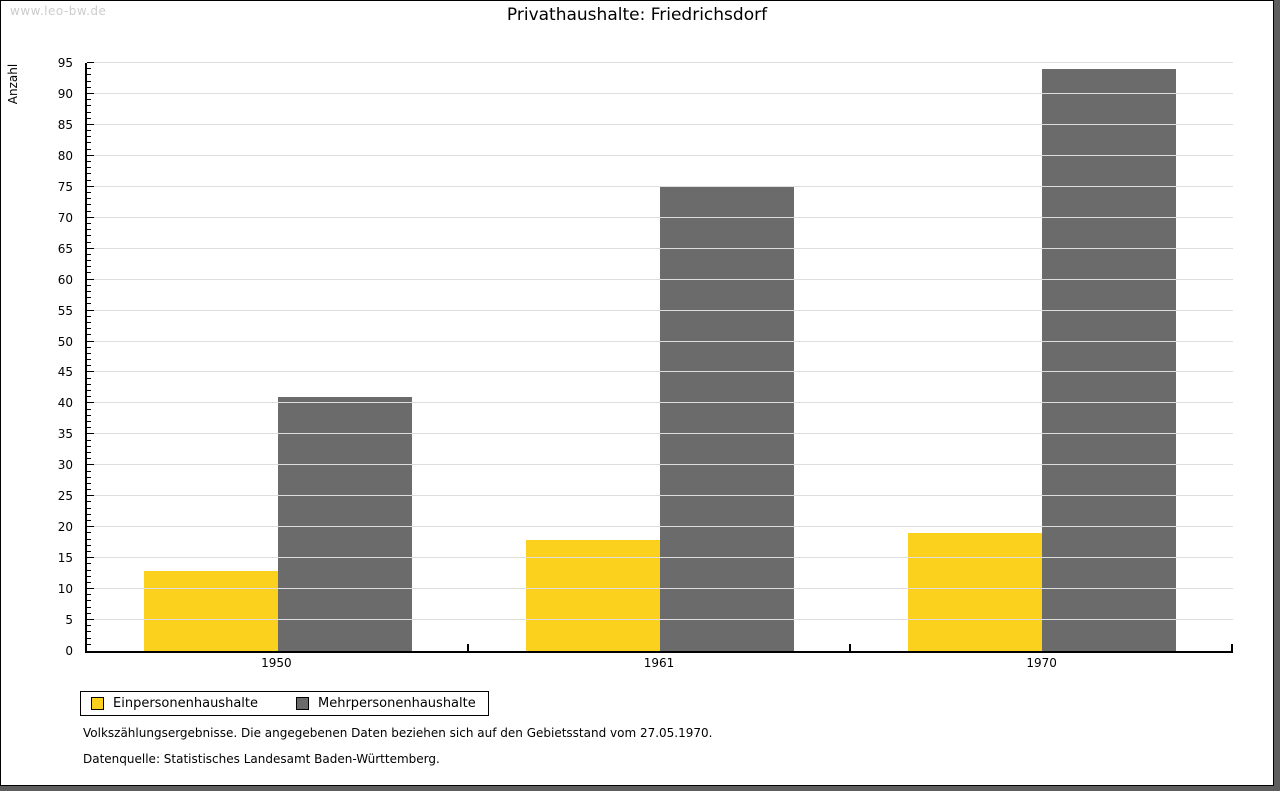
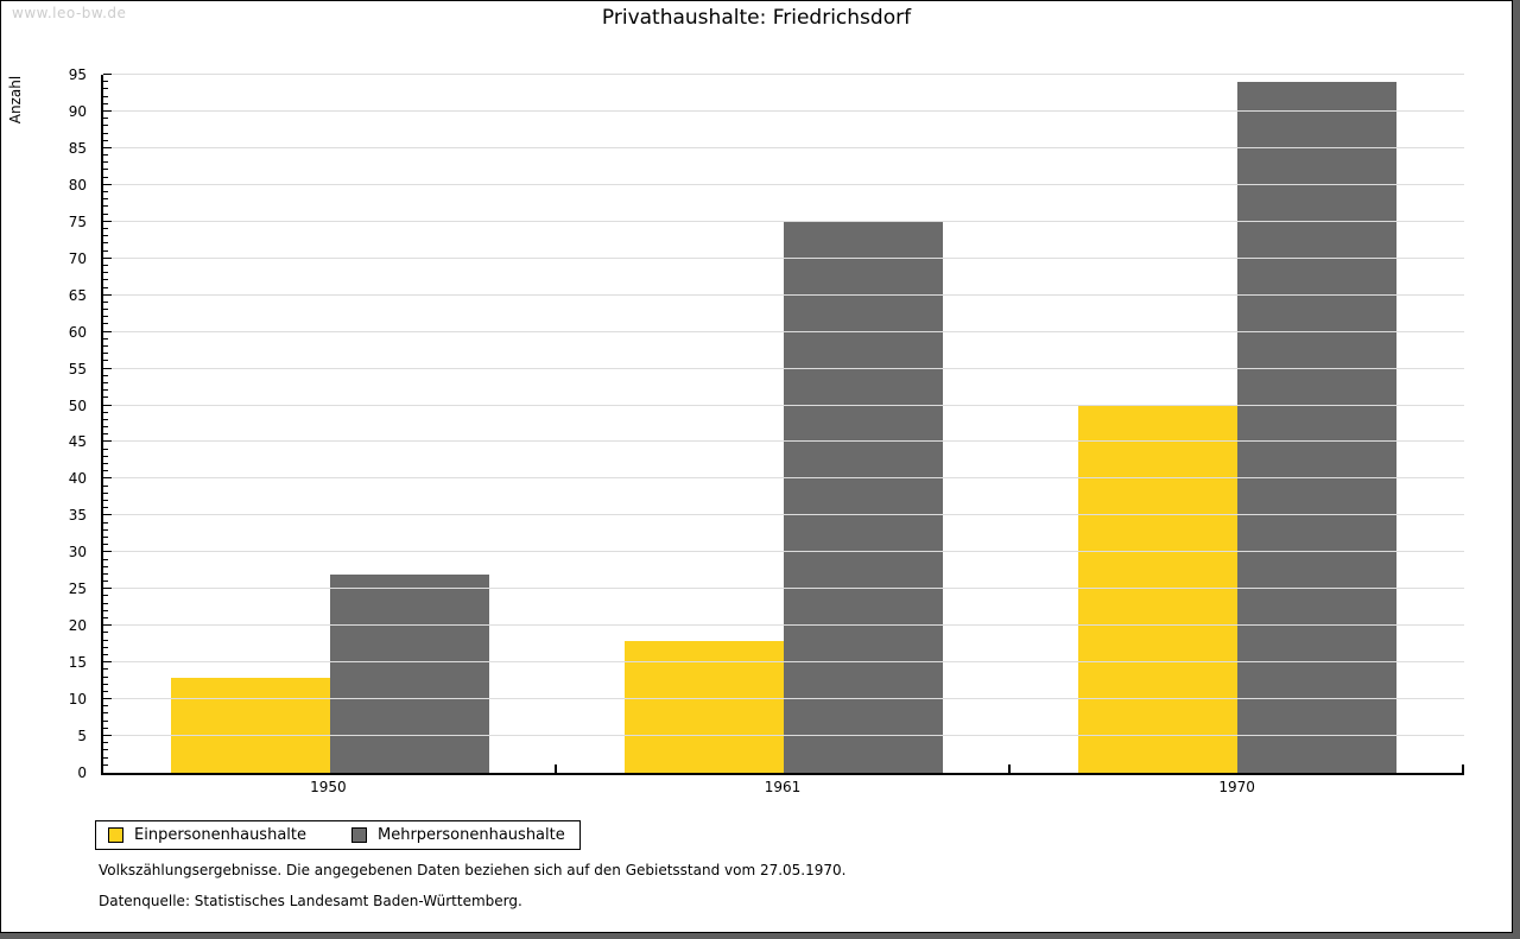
Mehrpersonenhaushalte/1950: 41 -> 27
Einpersonenhaushalte/1970: 19 -> 50
